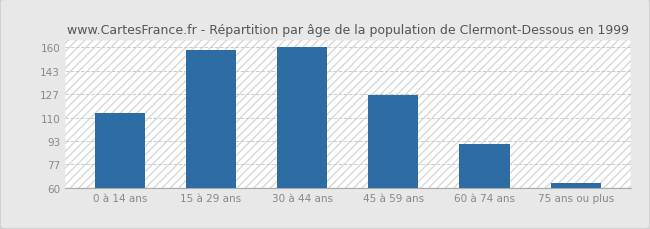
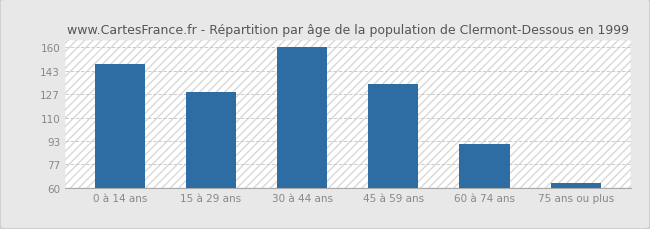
0 à 14 ans: 113 -> 148
15 à 29 ans: 158 -> 128
45 à 59 ans: 126 -> 134
